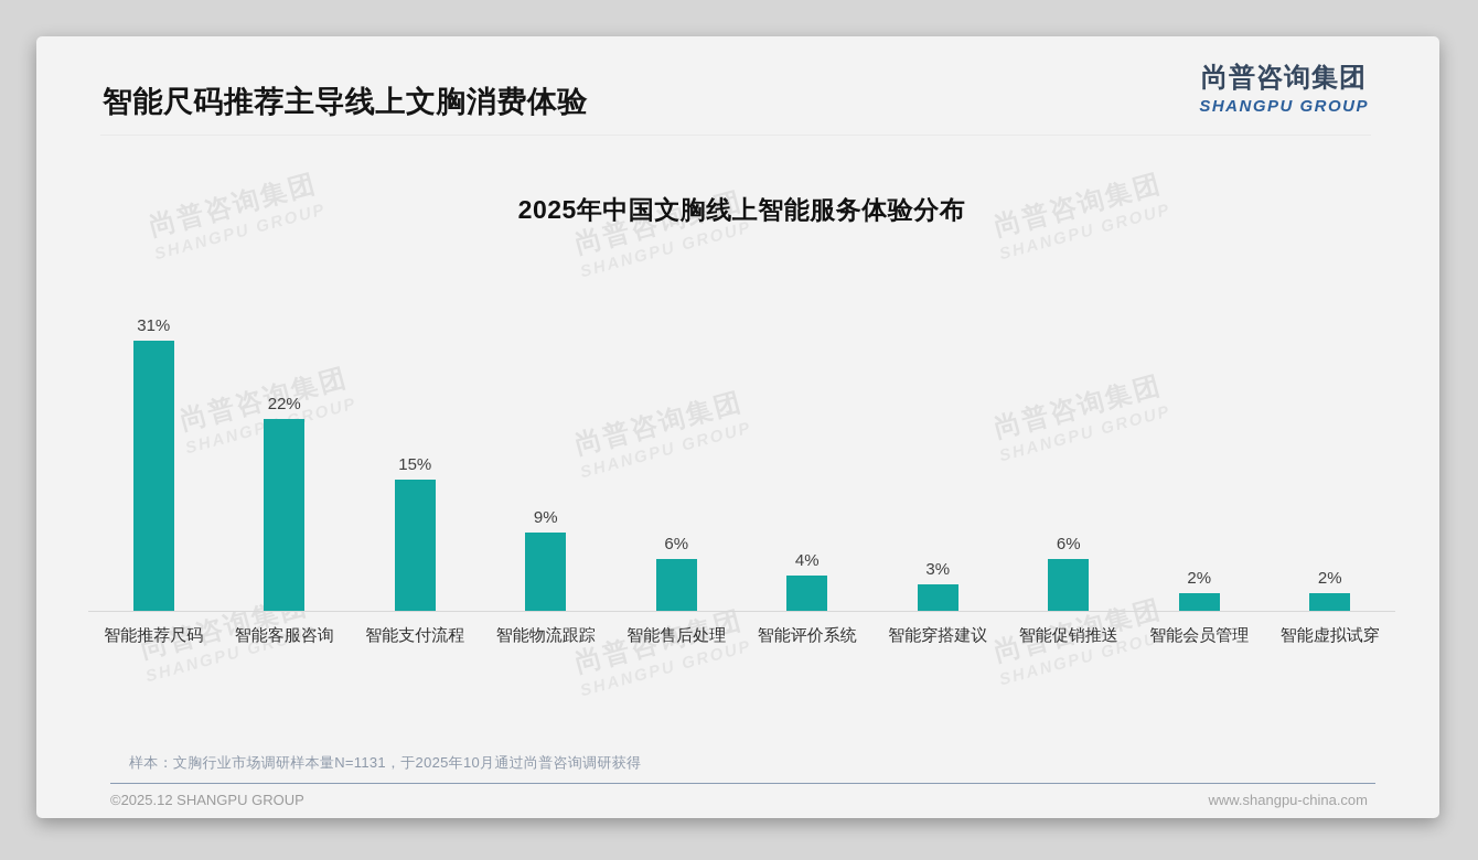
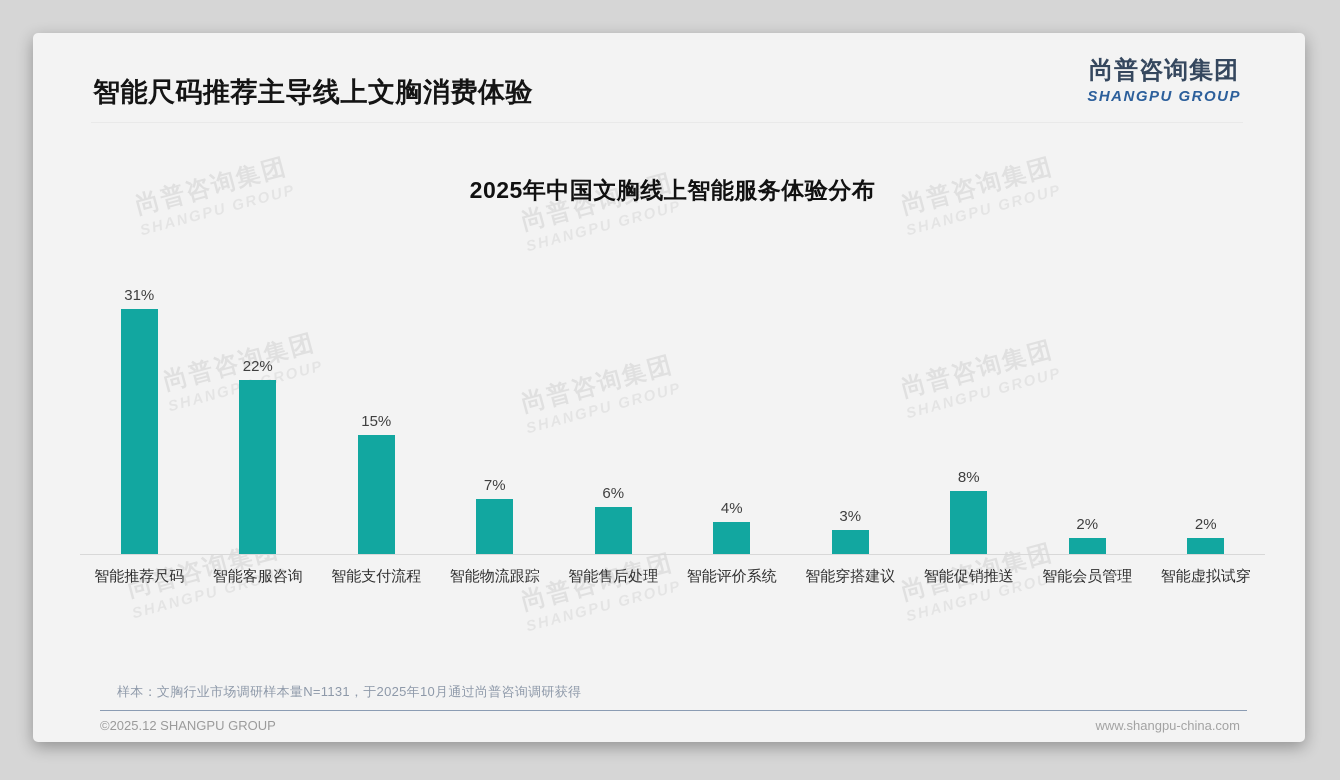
智能物流跟踪: 9% -> 7%
智能促销推送: 6% -> 8%
